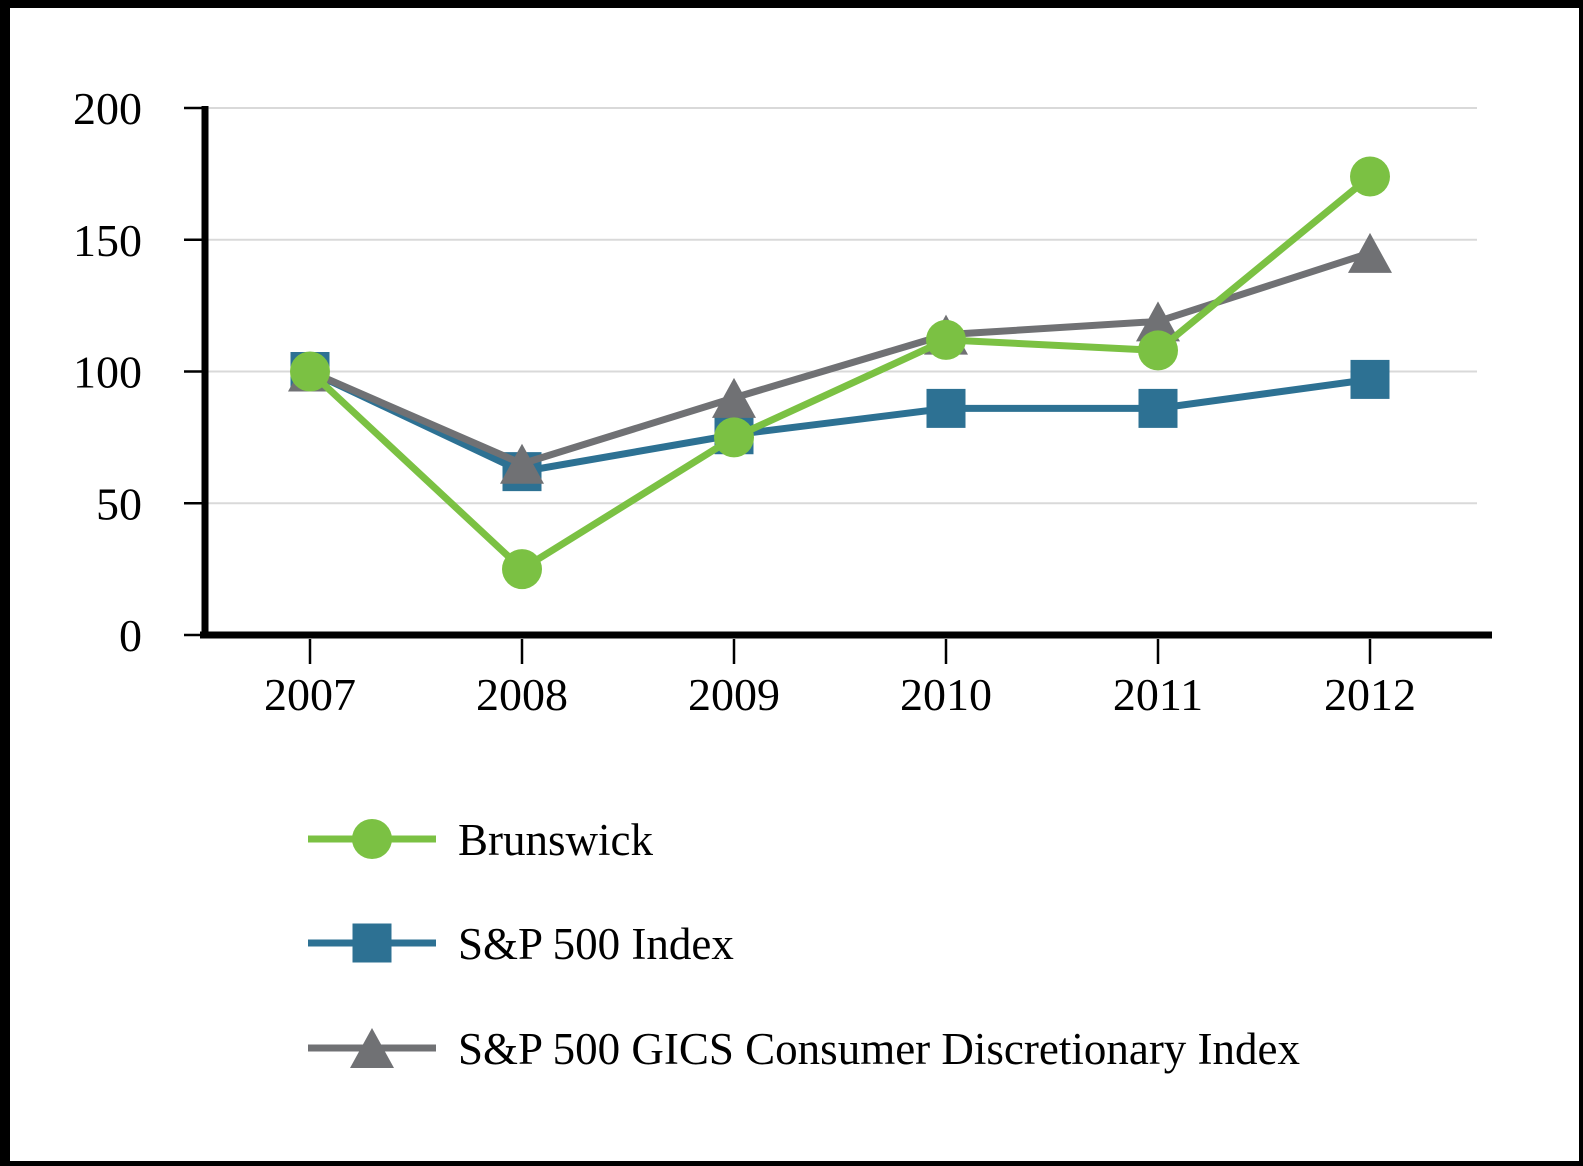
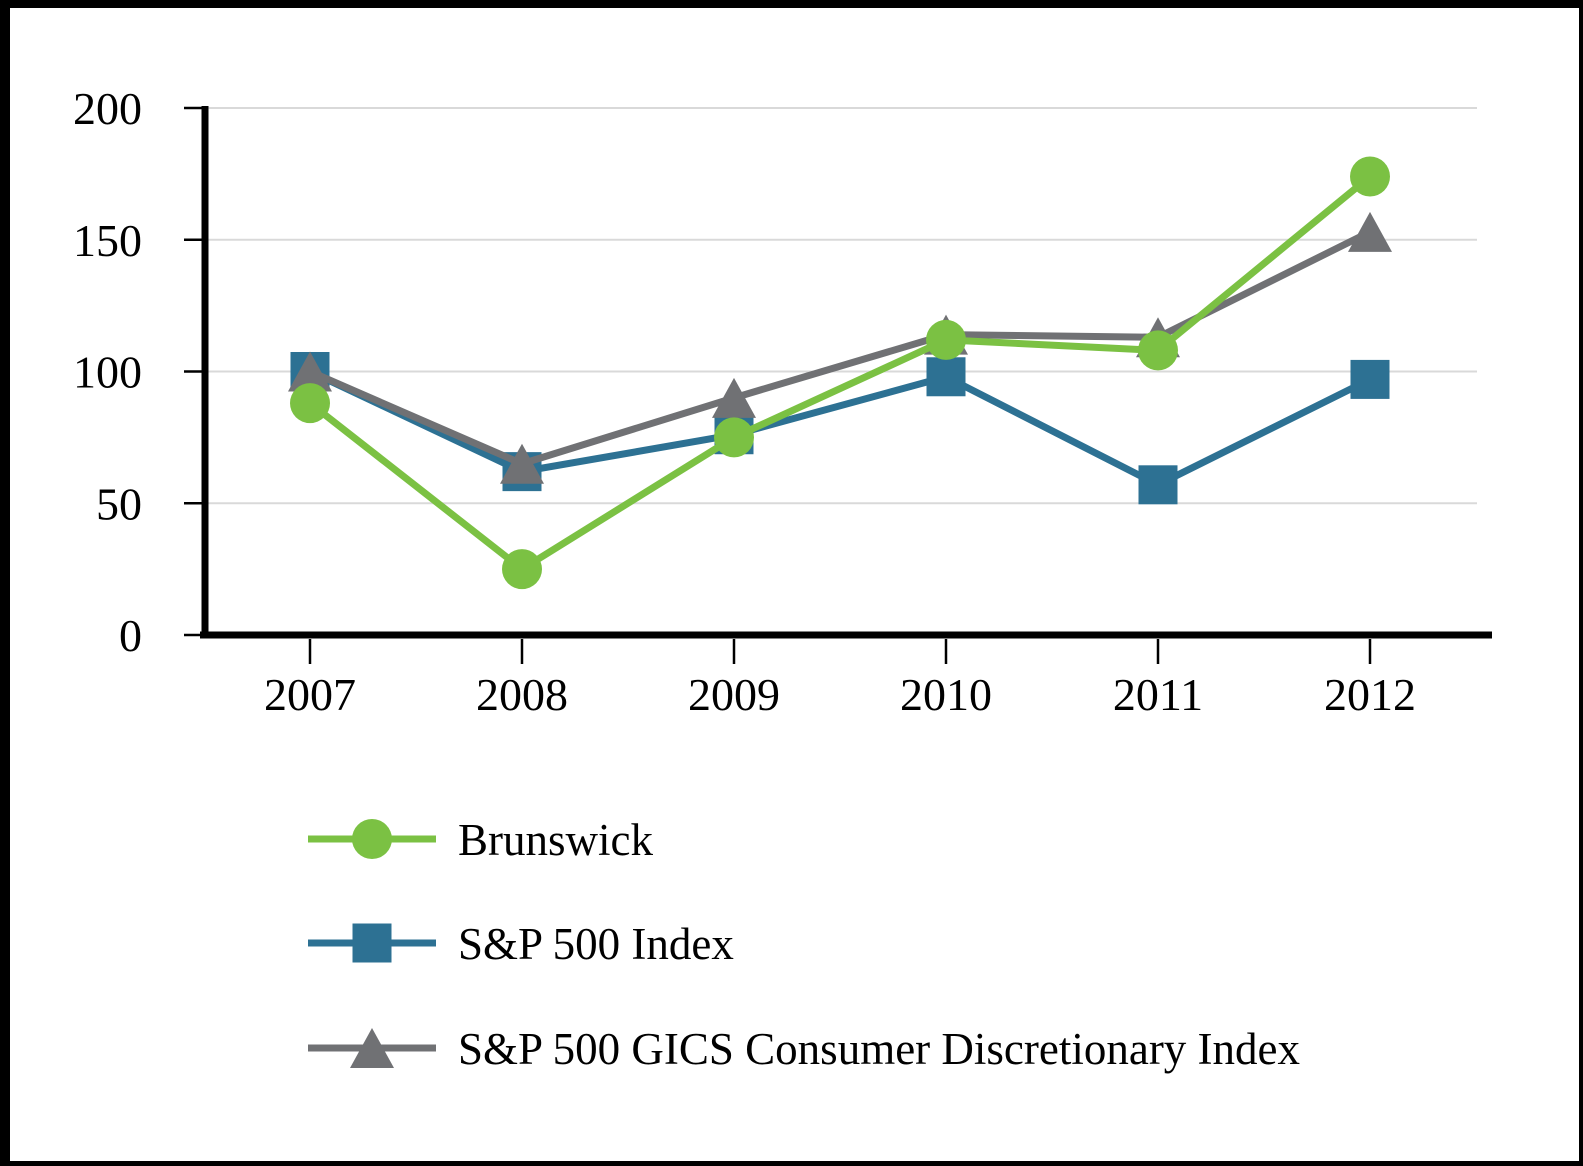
Brunswick/2007: 100 -> 88
S&P 500 Index/2010: 86 -> 98
S&P 500 Index/2011: 86 -> 57
S&P 500 GICS Consumer Discretionary Index/2011: 119 -> 113
S&P 500 GICS Consumer Discretionary Index/2012: 145 -> 153
